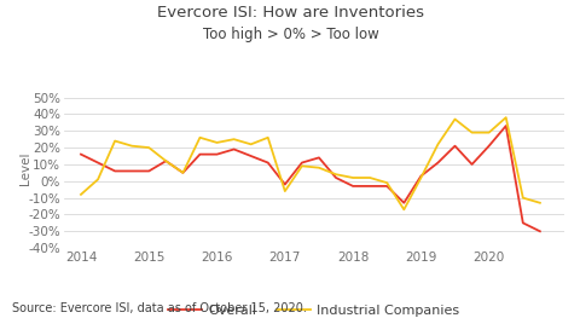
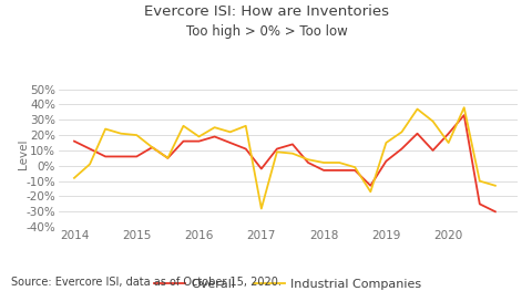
Industrial Companies/2016: 23% -> 19%
Industrial Companies/2017: -6% -> -28%
Industrial Companies/2019: 2% -> 15%
Industrial Companies/2020: 29% -> 15%
